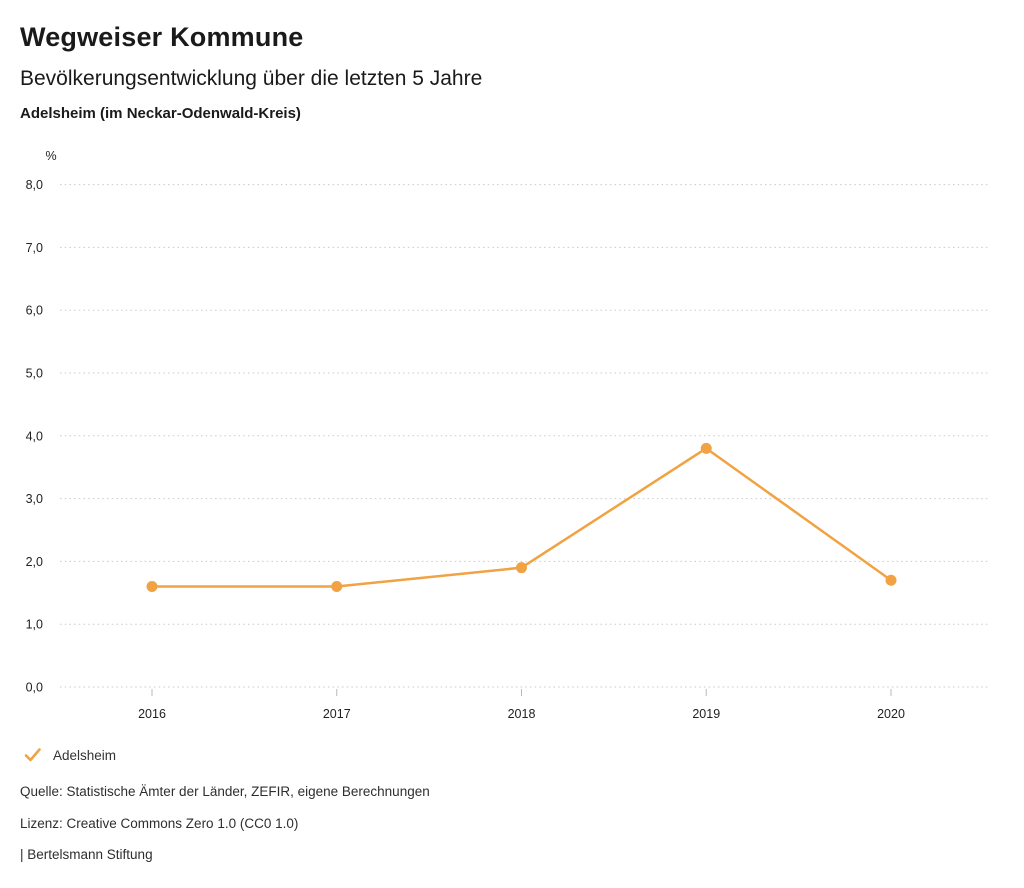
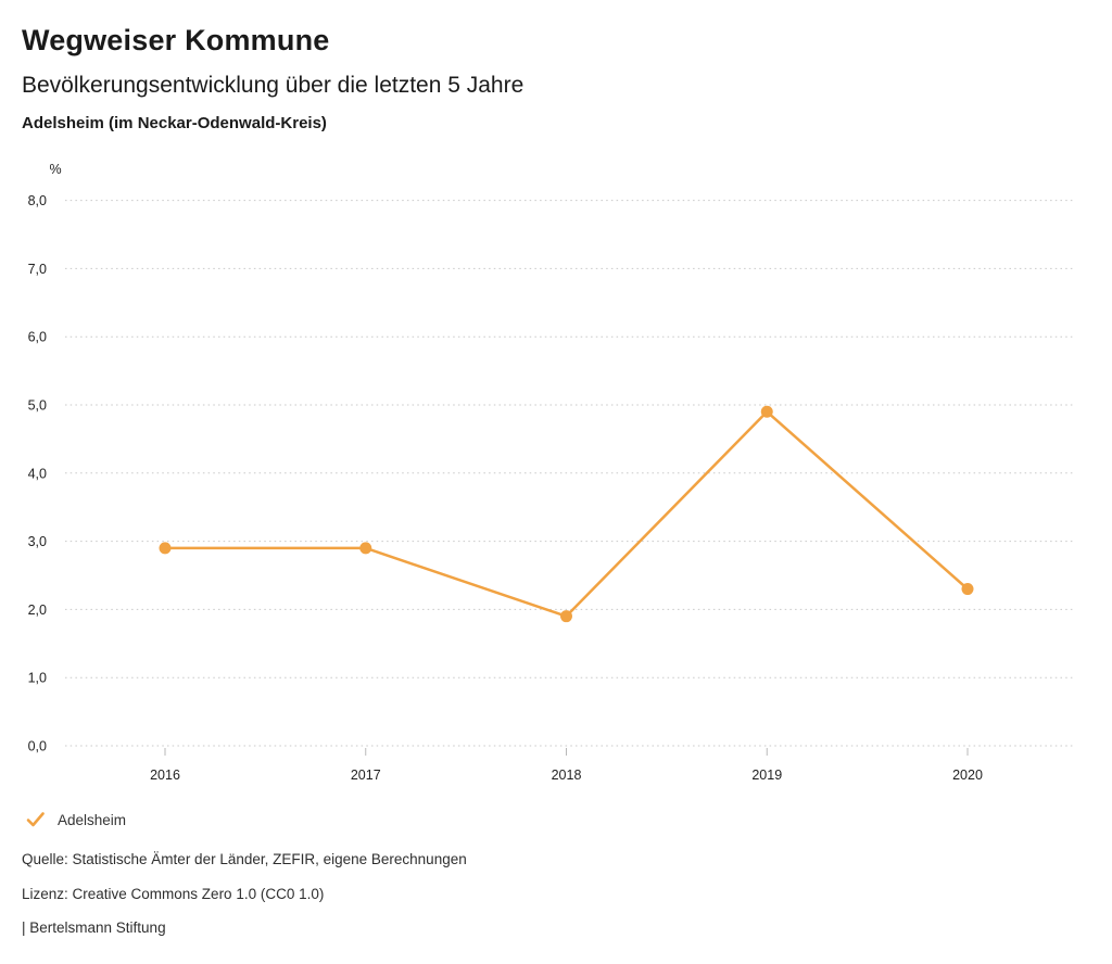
2016: 1,6 -> 2,9
2017: 1,6 -> 2,9
2019: 3,8 -> 4,9
2020: 1,7 -> 2,3
